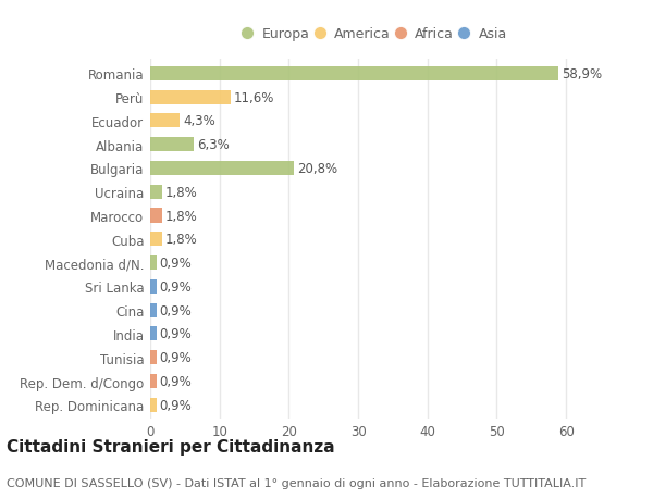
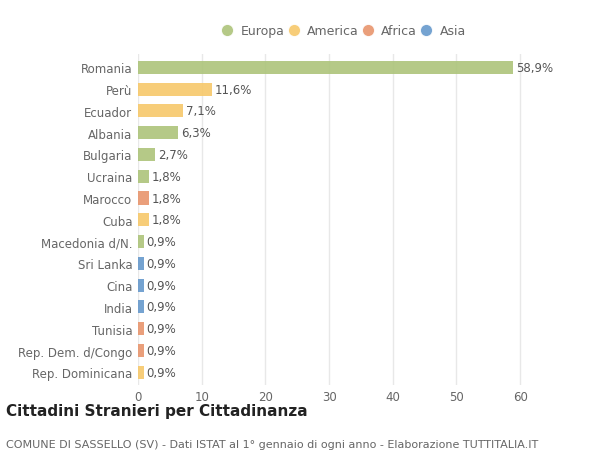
Ecuador: 4,3% -> 7,1%
Bulgaria: 20,8% -> 2,7%
